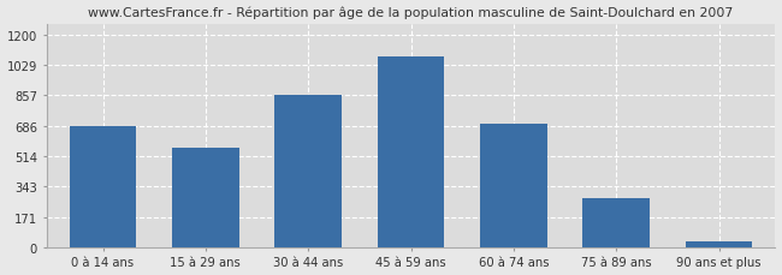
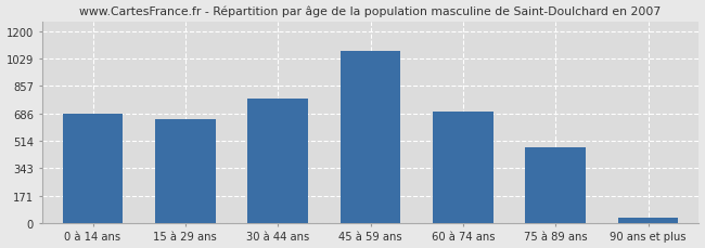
15 à 29 ans: 560 -> 650
30 à 44 ans: 860 -> 780
75 à 89 ans: 280 -> 470
